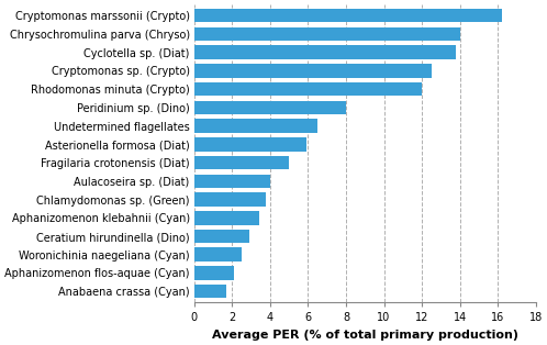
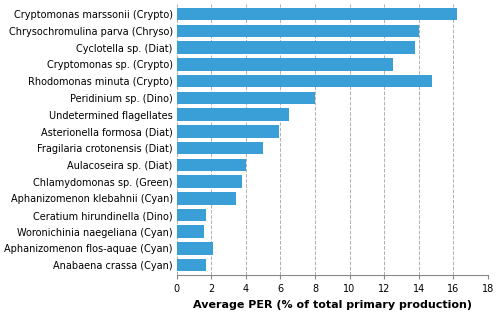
Rhodomonas minuta (Crypto): 12.0 -> 14.8
Ceratium hirundinella (Dino): 2.9 -> 1.7
Woronichinia naegeliana (Cyan): 2.5 -> 1.6
